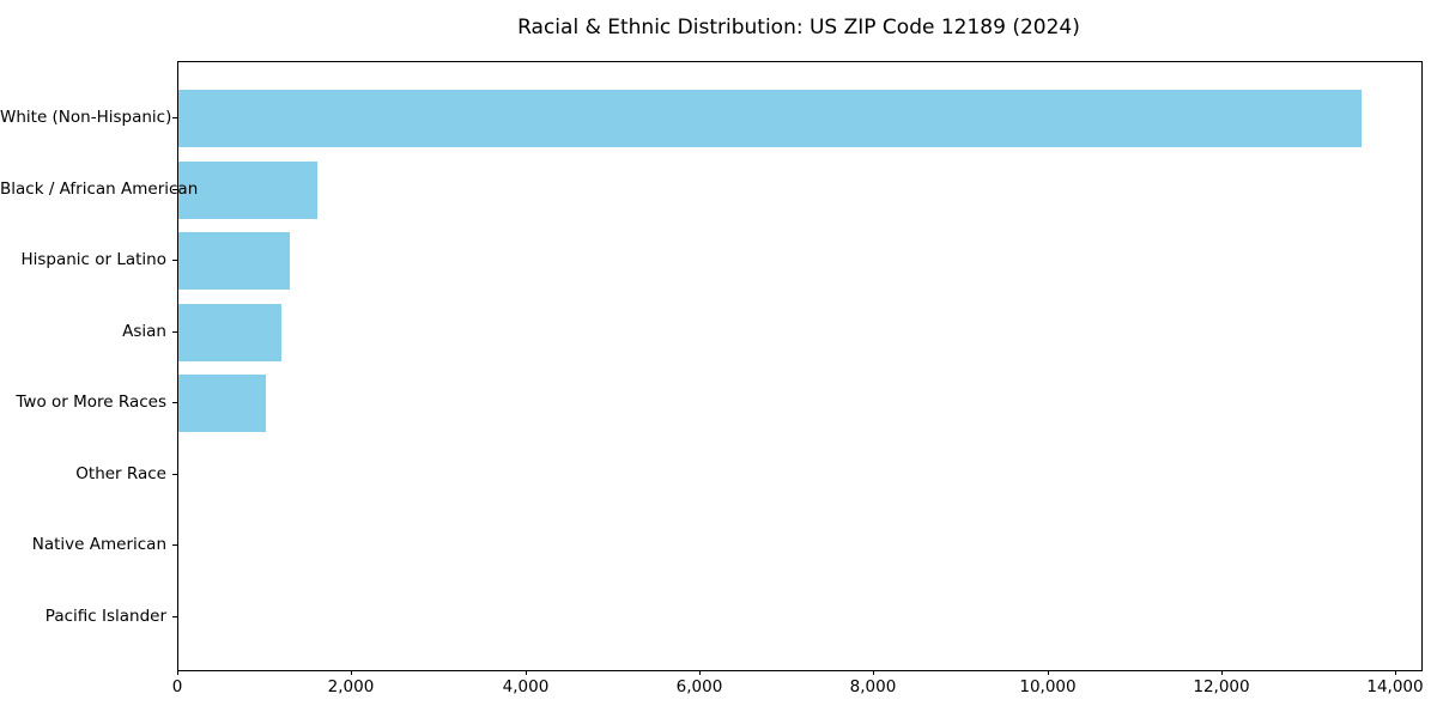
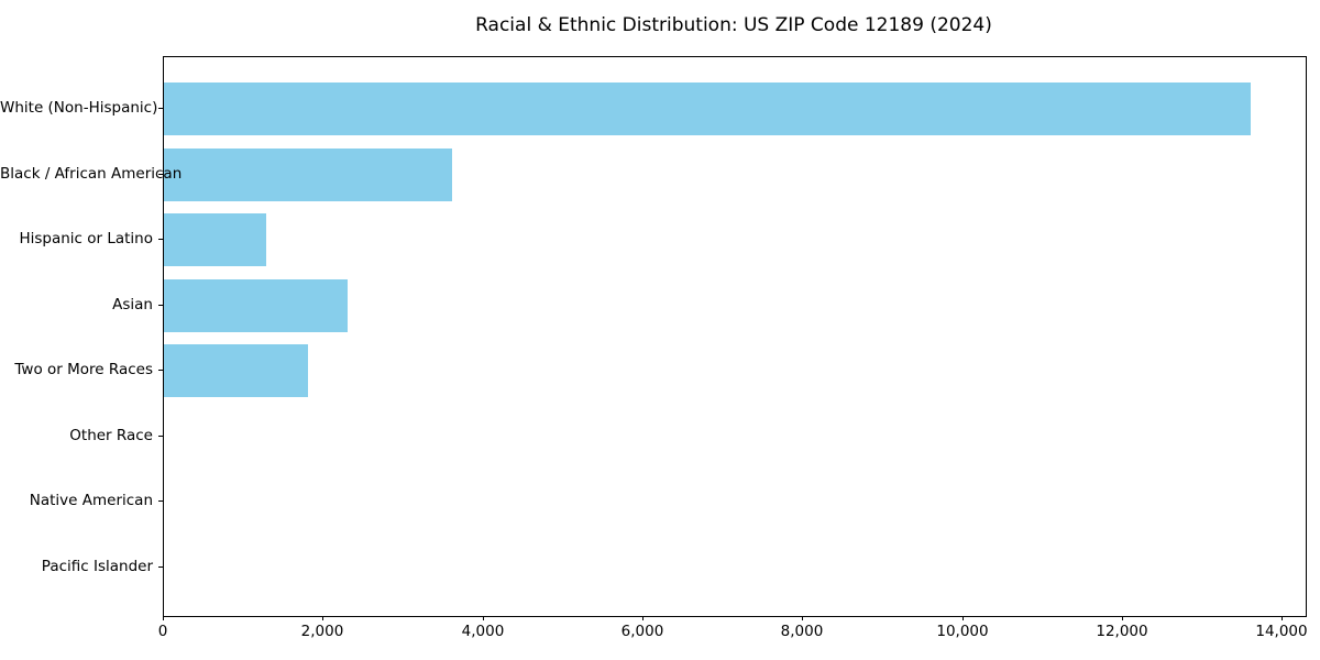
Black / African American: 1600 -> 3600
Asian: 1200 -> 2300
Two or More Races: 1000 -> 1800
